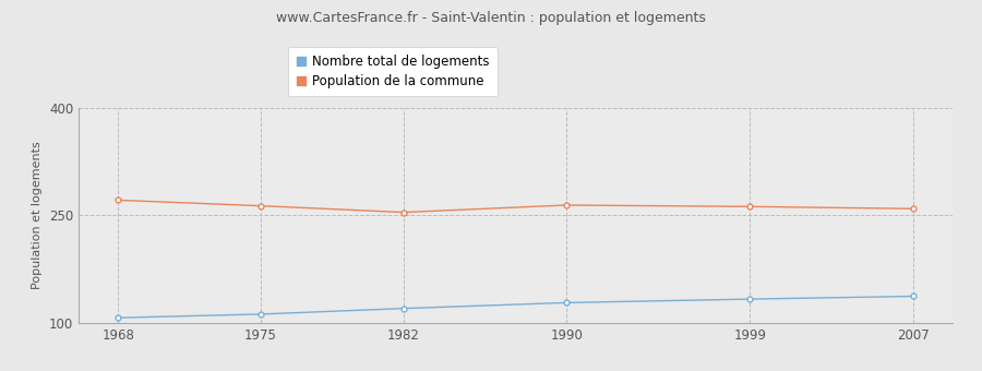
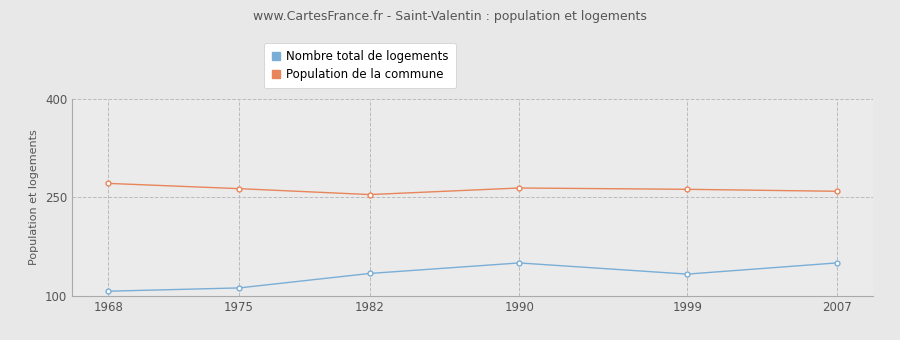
Nombre total de logements/1982: 120 -> 134
Nombre total de logements/1990: 128 -> 150
Nombre total de logements/2007: 137 -> 150
